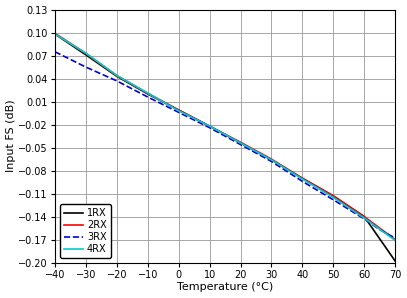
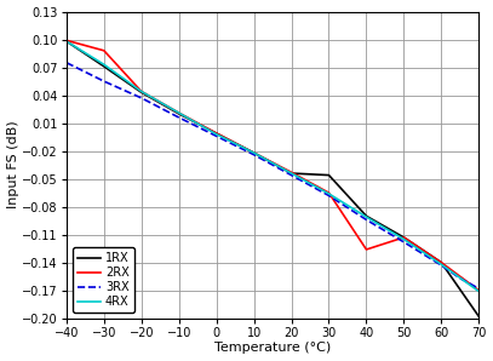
2RX/−30: 0.073 -> 0.088
1RX/30: -0.066 -> -0.046
2RX/40: -0.090 -> -0.126
